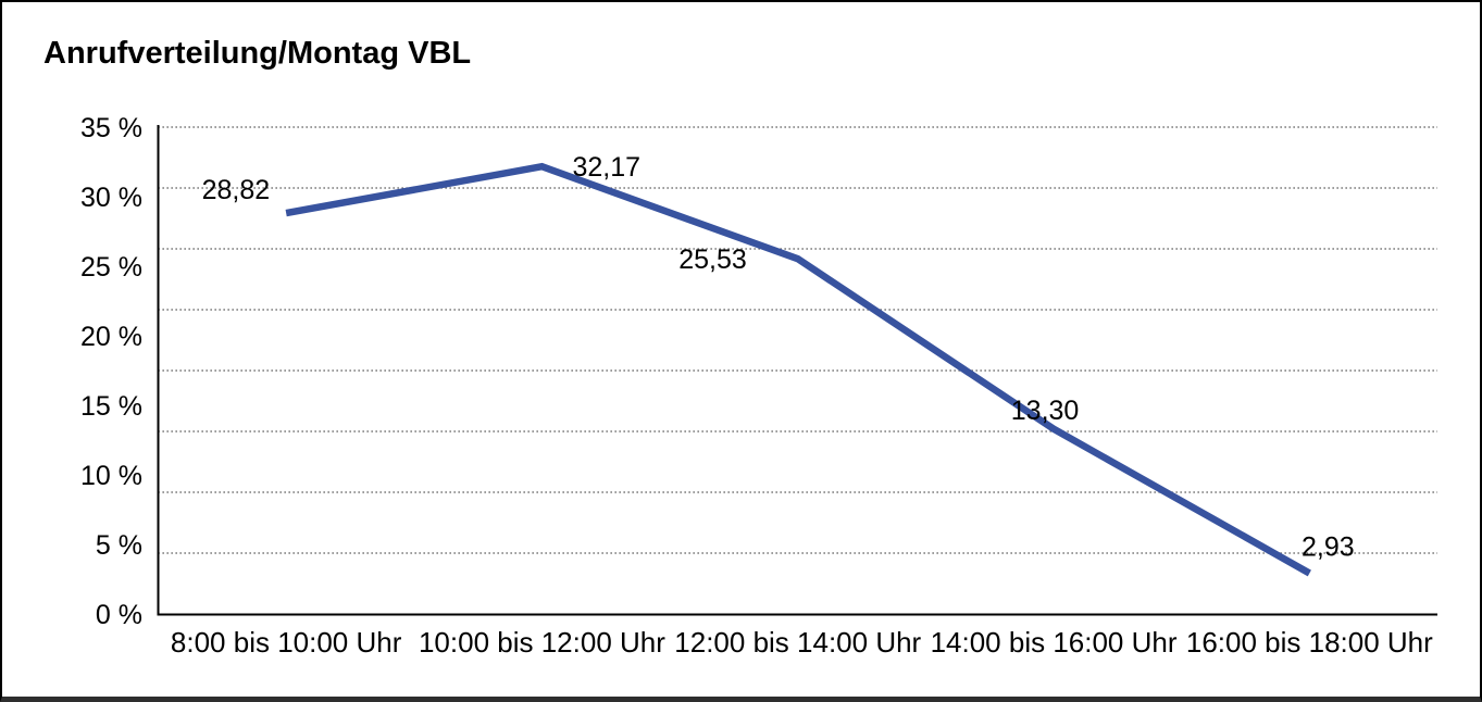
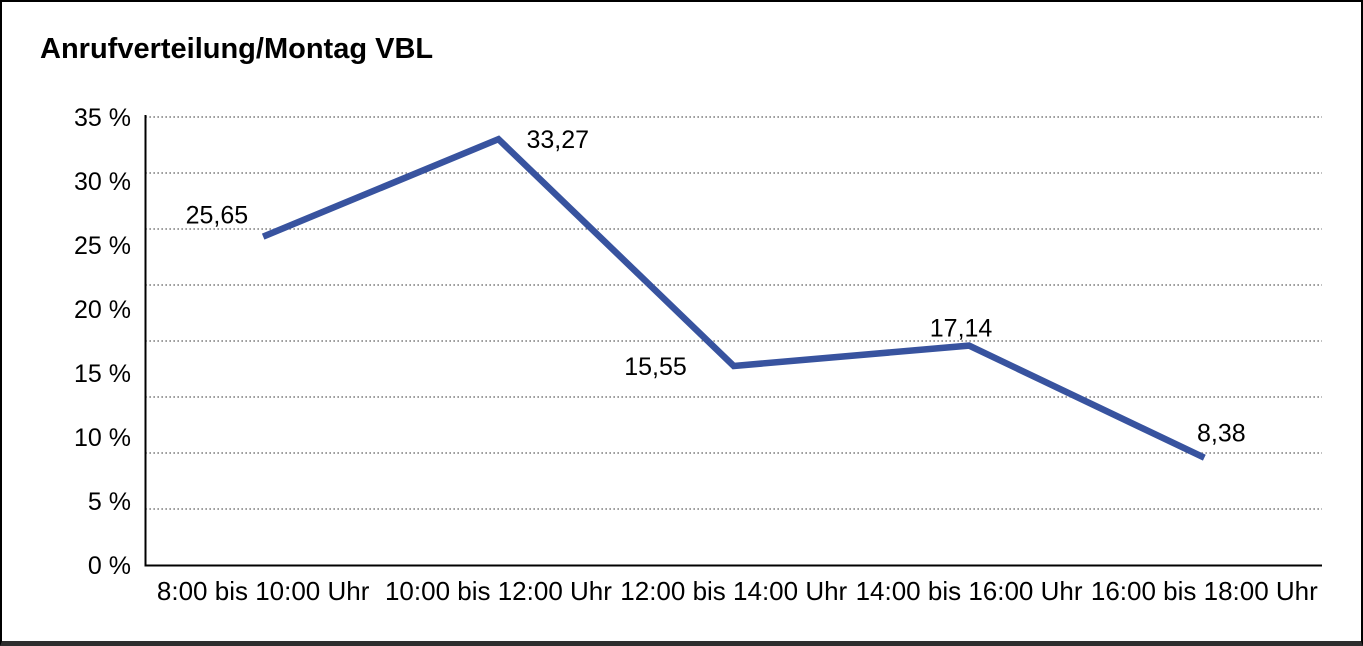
8:00 bis 10:00 Uhr: 28,82 -> 25,65
10:00 bis 12:00 Uhr: 32,17 -> 33,27
12:00 bis 14:00 Uhr: 25,53 -> 15,55
14:00 bis 16:00 Uhr: 13,30 -> 17,14
16:00 bis 18:00 Uhr: 2,93 -> 8,38
